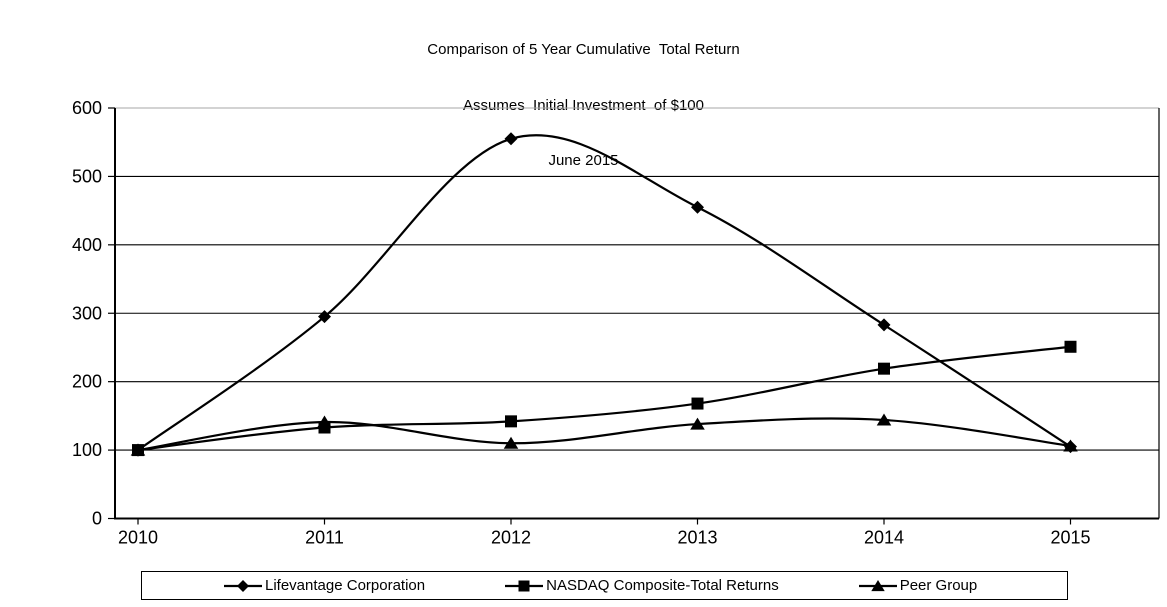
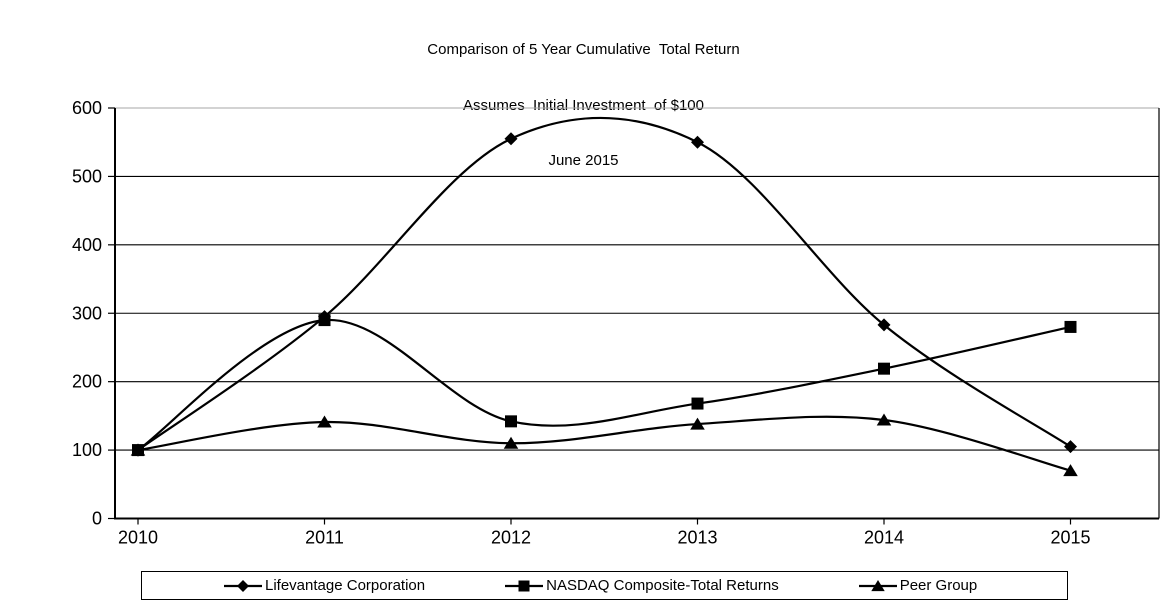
NASDAQ Composite-Total Returns/2011: 130 -> 290
Lifevantage Corporation/2013: 460 -> 550
NASDAQ Composite-Total Returns/2015: 250 -> 280
Peer Group/2015: 110 -> 70
